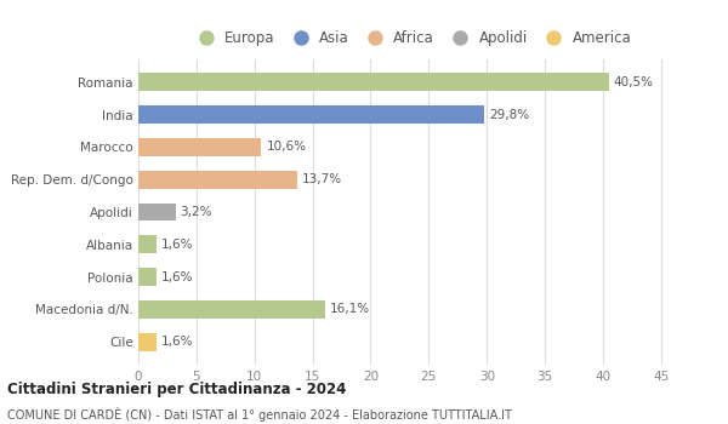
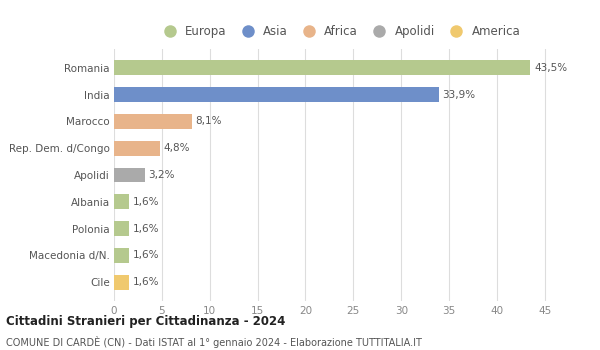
Romania: 40,5% -> 43,5%
India: 29,8% -> 33,9%
Marocco: 10,6% -> 8,1%
Rep. Dem. d/Congo: 13,7% -> 4,8%
Macedonia d/N.: 16,1% -> 1,6%
